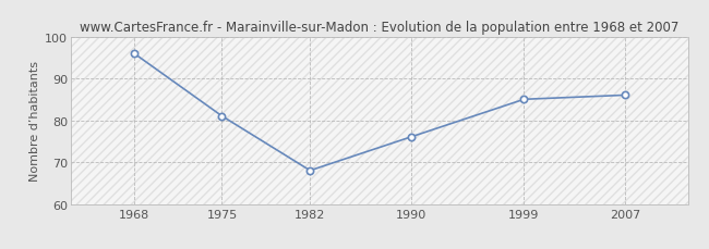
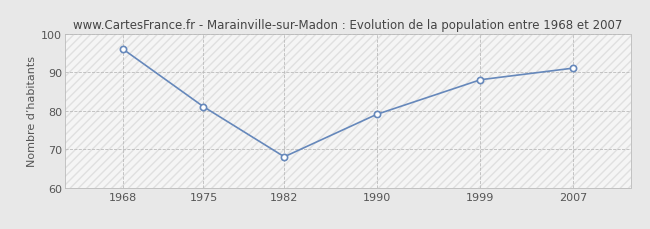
1990: 76 -> 79
1999: 85 -> 88
2007: 86 -> 91
